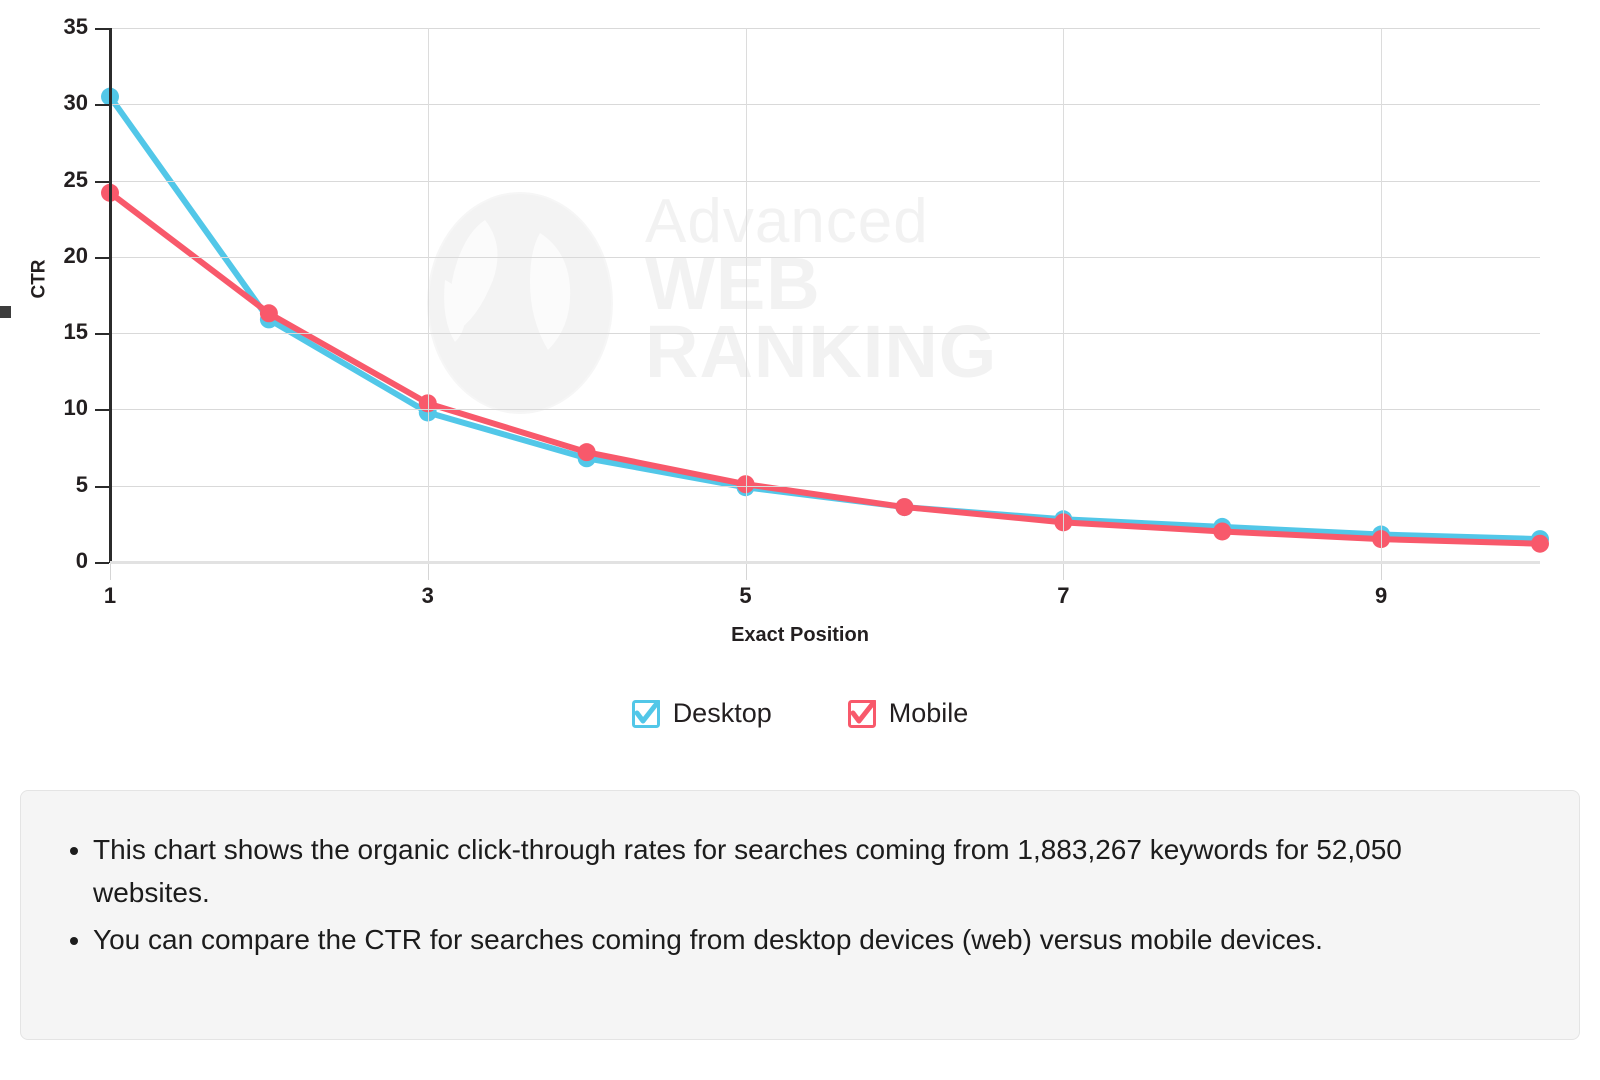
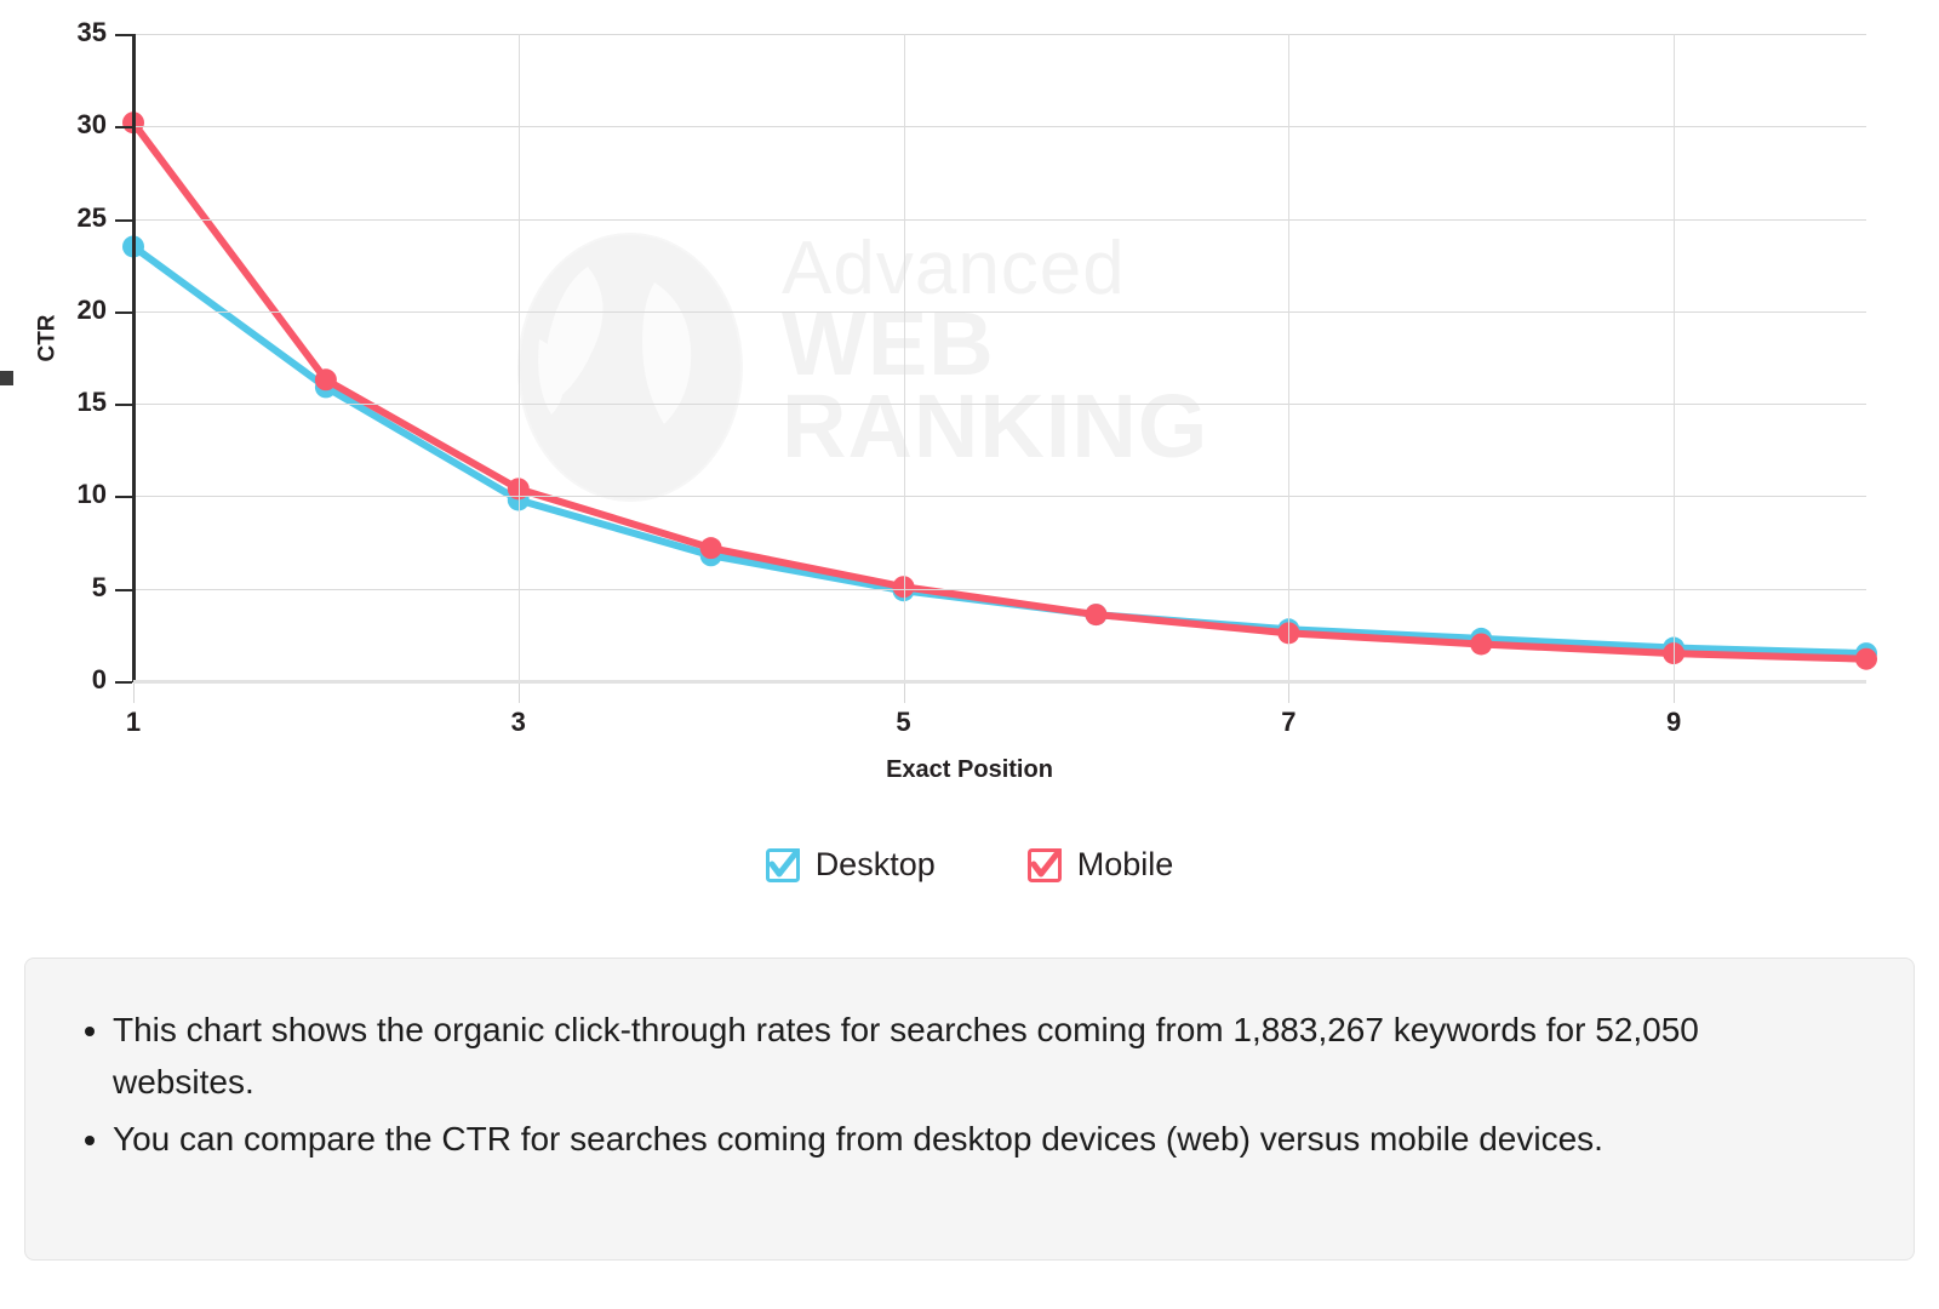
Desktop/1: 30.5 -> 23.5
Mobile/1: 24.2 -> 30.2
